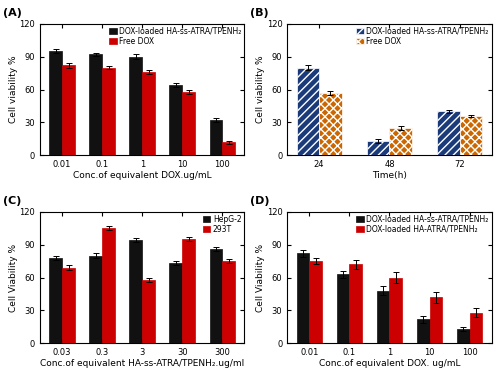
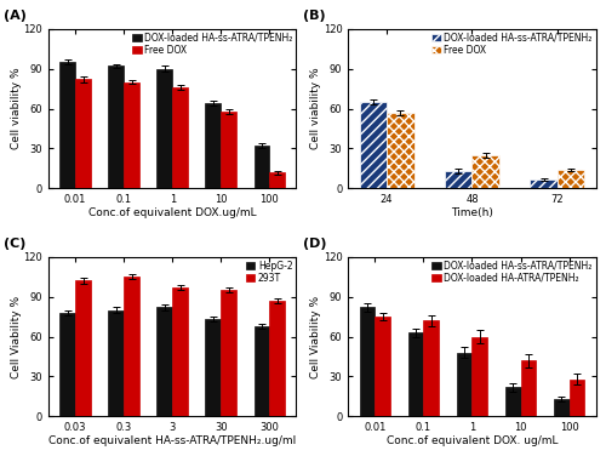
DOX-loaded HA-ss-ATRA/TPENH₂/24: 80 -> 65
DOX-loaded HA-ss-ATRA/TPENH₂/72: 40 -> 7
Free DOX/72: 36 -> 14
293T/0.03: 69 -> 102
HepG-2/3: 94 -> 82
293T/3: 58 -> 97
HepG-2/300: 86 -> 68
293T/300: 75 -> 87
